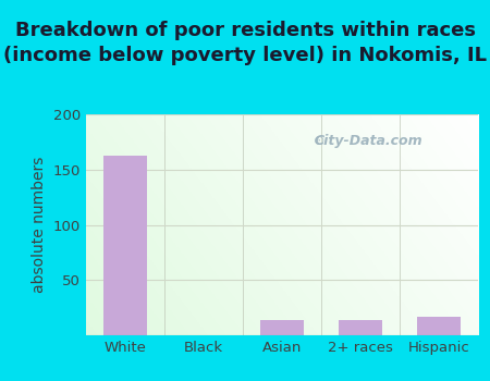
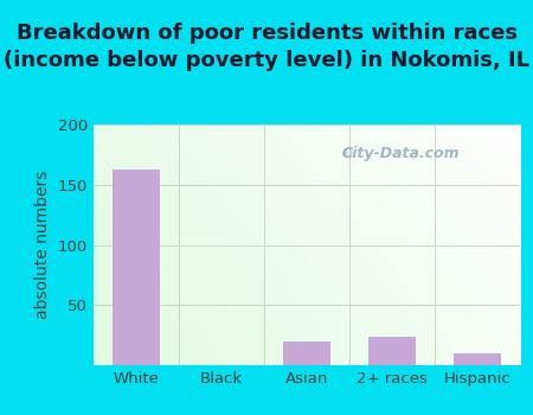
Asian: 14 -> 20
2+ races: 14 -> 24
Hispanic: 17 -> 10
